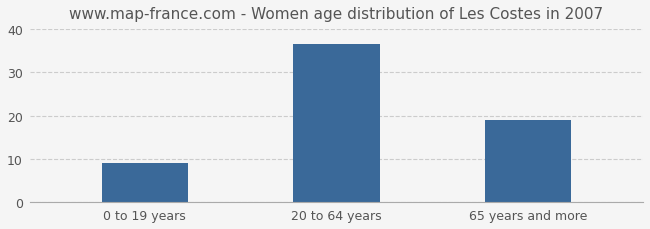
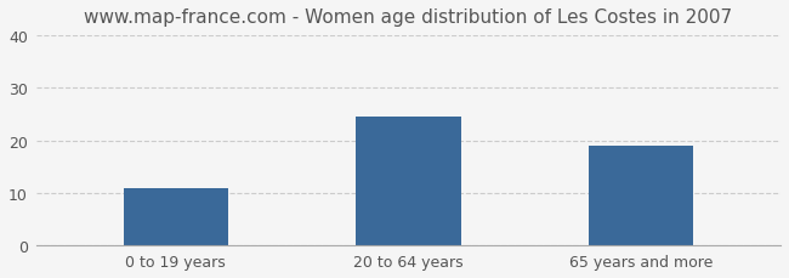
0 to 19 years: 9.0 -> 11.0
20 to 64 years: 36.5 -> 24.5
